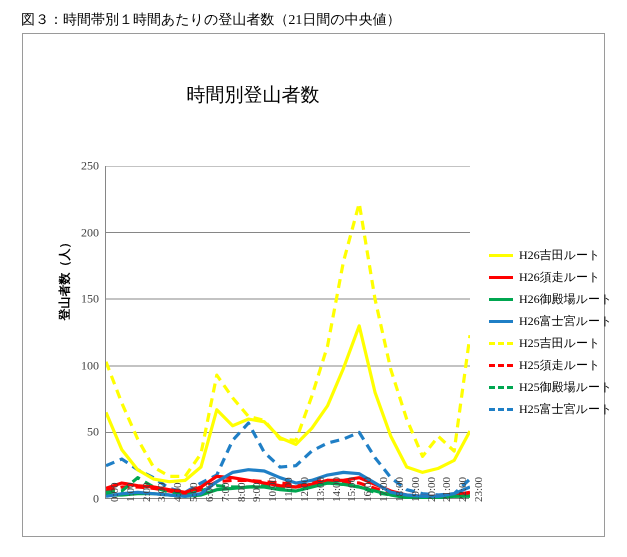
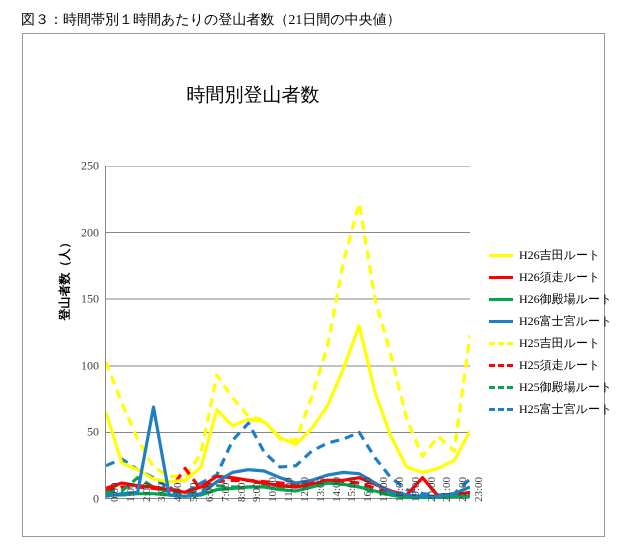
H26吉田ルート/1:00: 37 -> 27
H26富士宮ルート/3:00: 4 -> 69
H25須走ルート/5:00: 4 -> 23
H25吉田ルート/18:00: 97 -> 108
H26須走ルート/20:00: 2 -> 16
